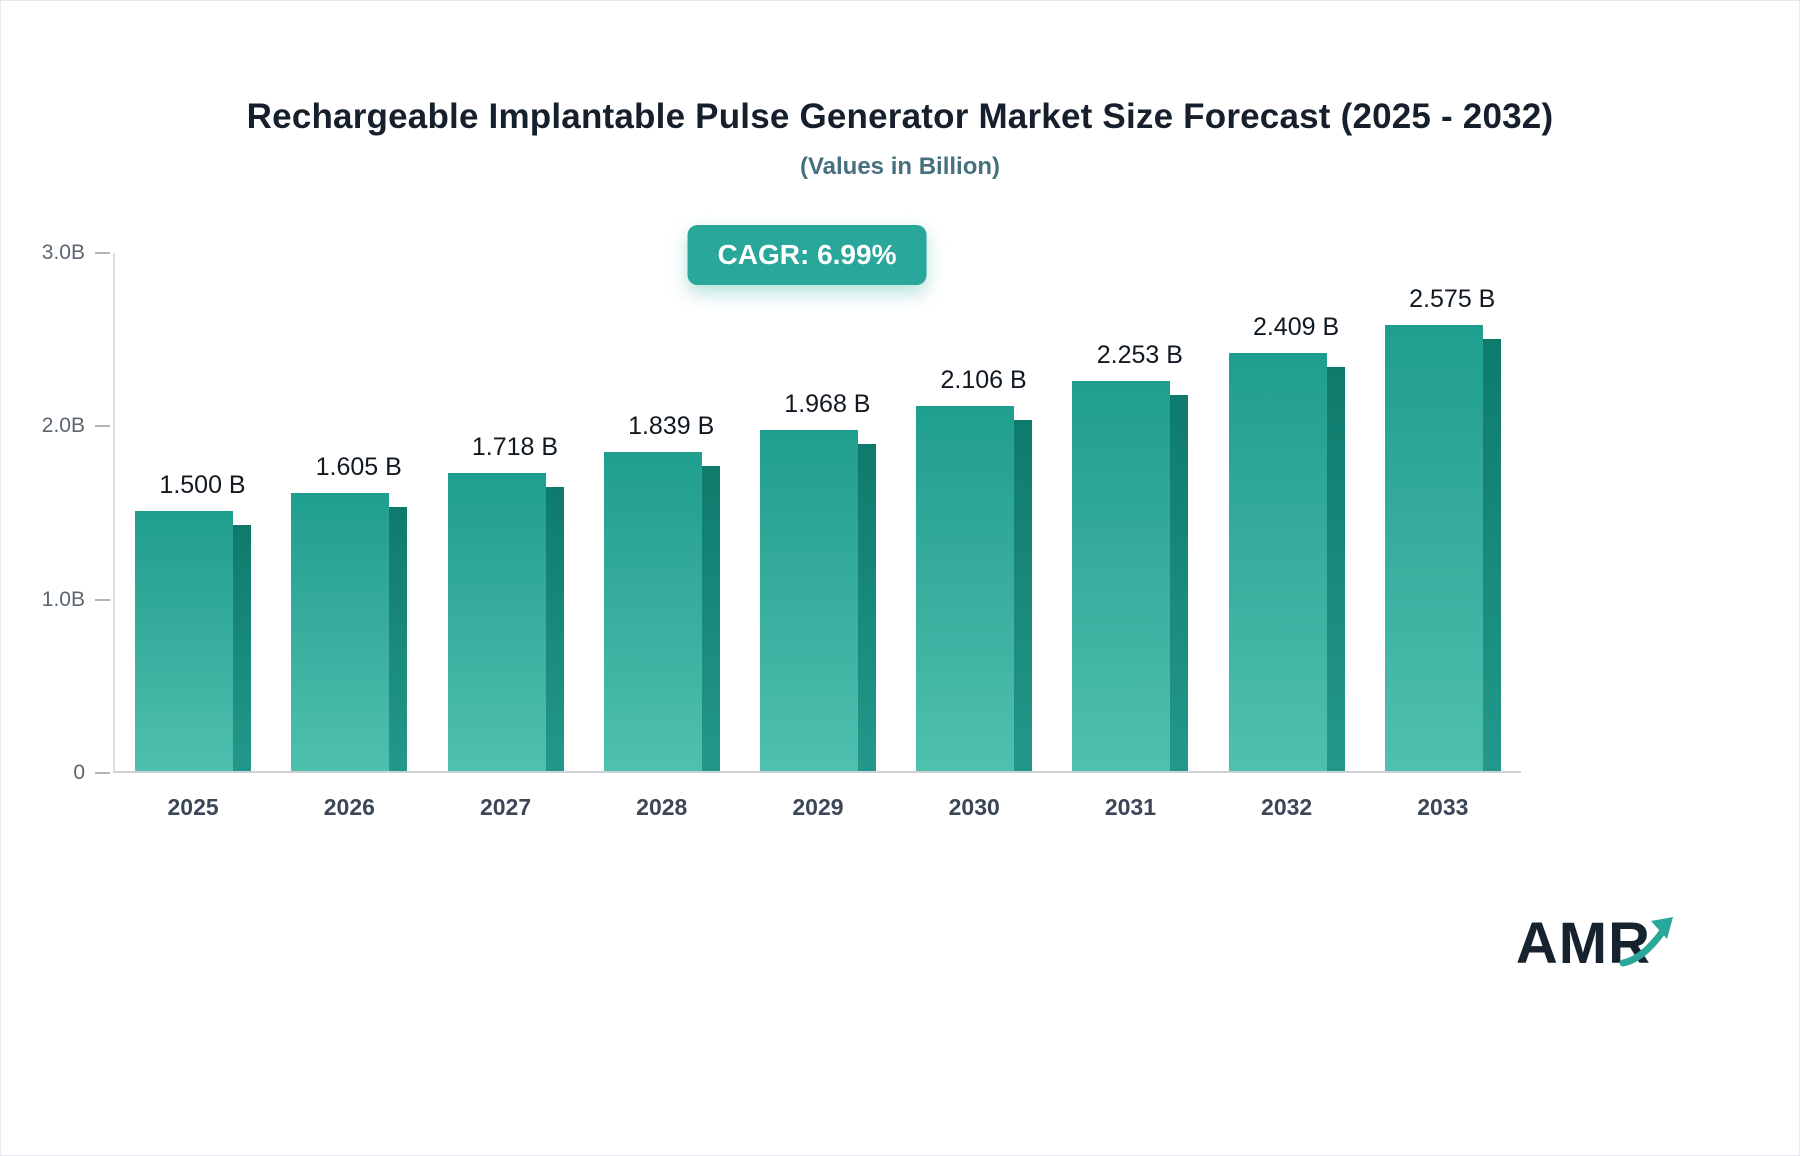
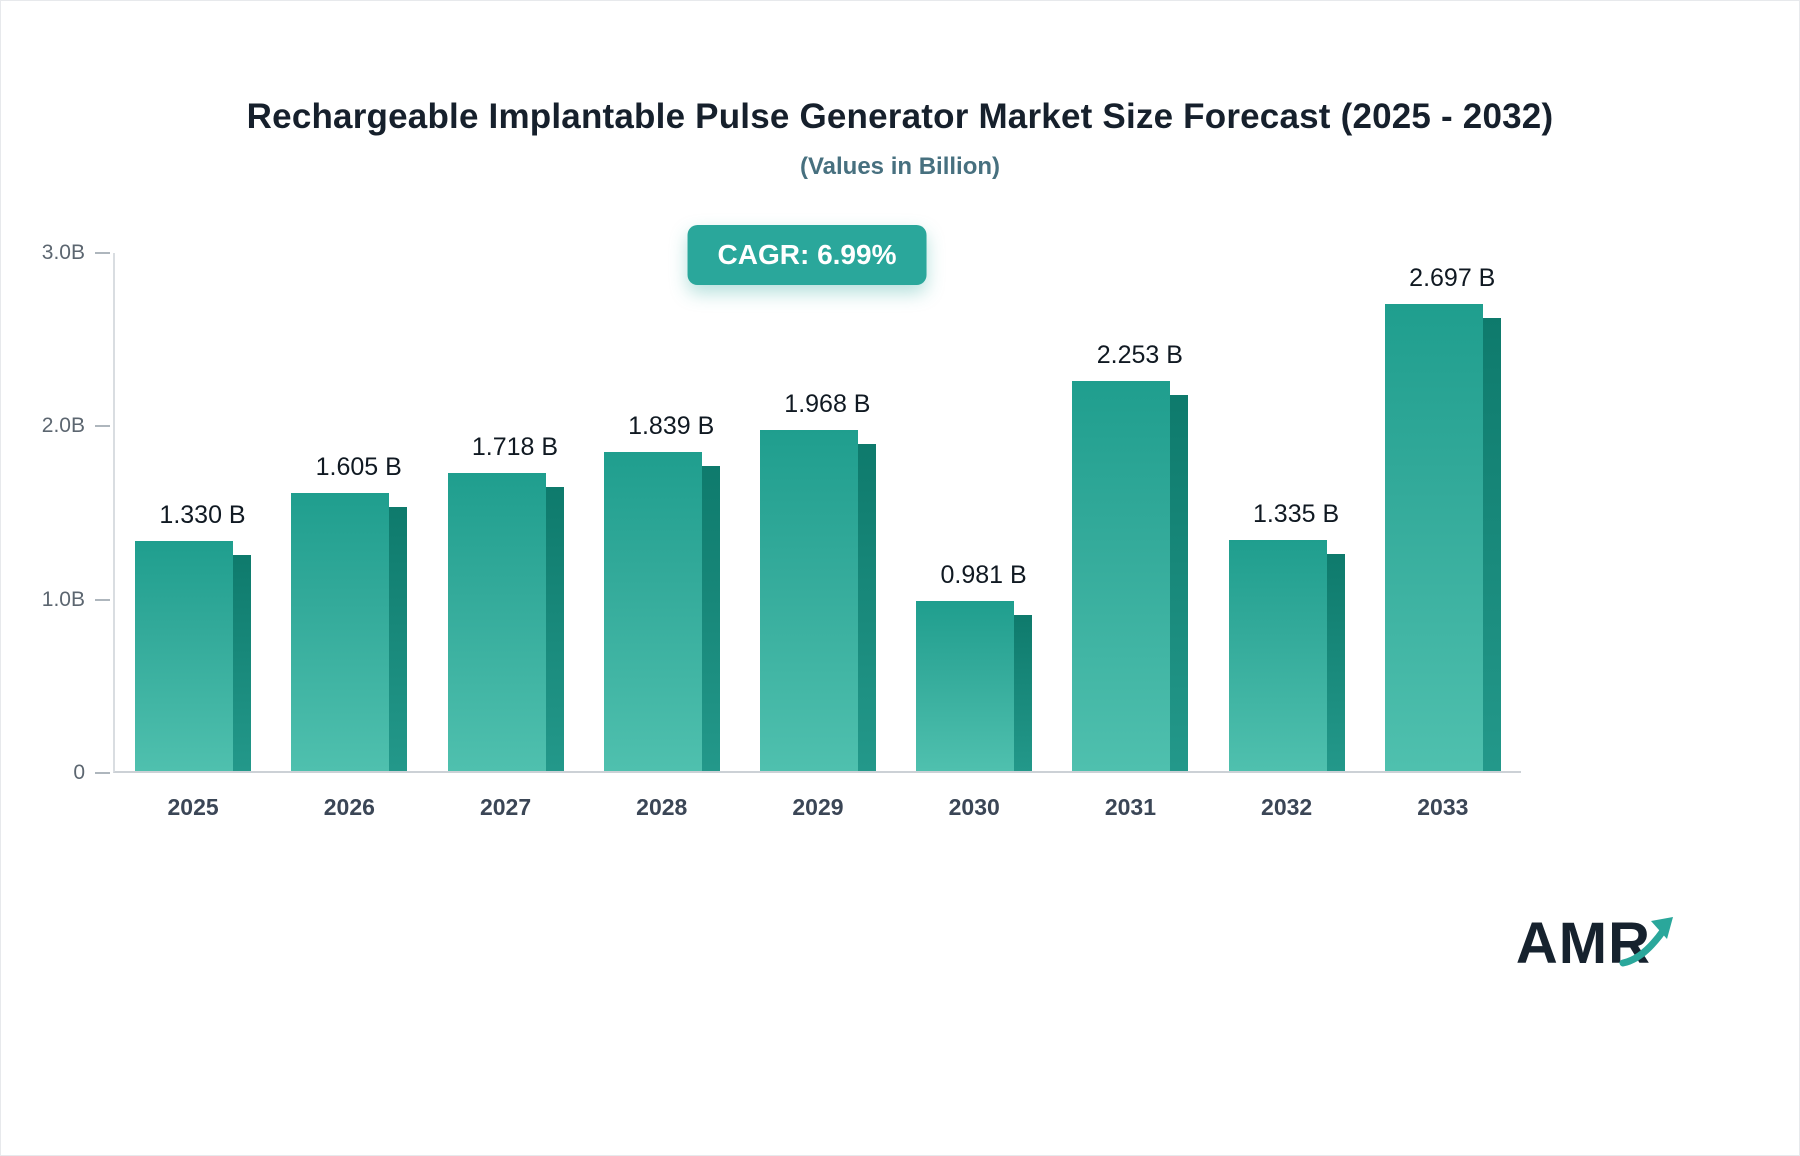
2025: 1.500 -> 1.330
2030: 2.106 -> 0.981
2032: 2.409 -> 1.335
2033: 2.575 -> 2.697
